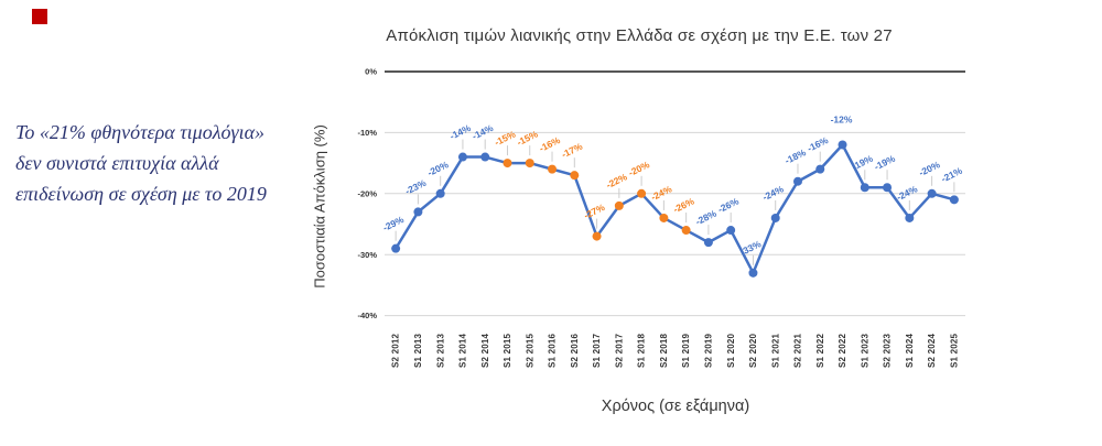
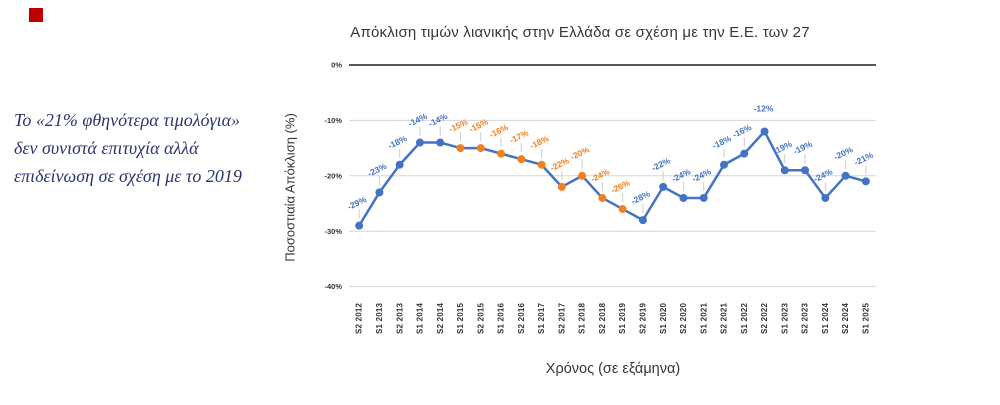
S2 2013: -20% -> -18%
S1 2017: -27% -> -18%
S1 2020: -26% -> -22%
S2 2020: -33% -> -24%
